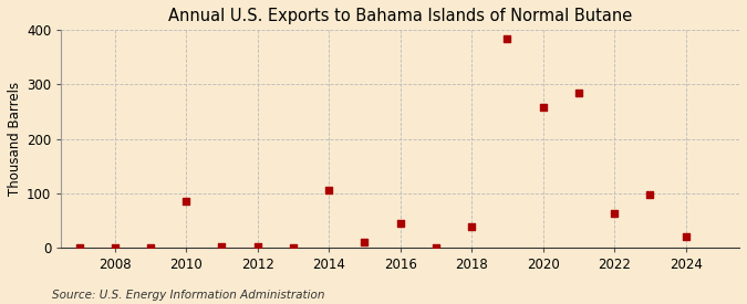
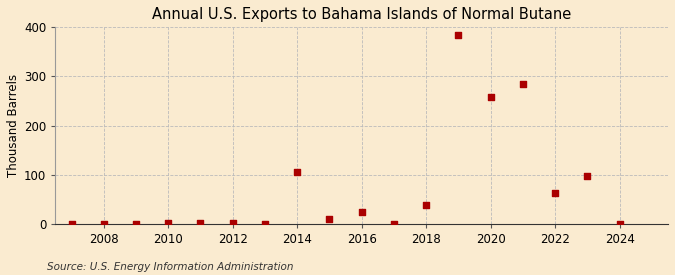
2010: 85 -> 2
2016: 45 -> 25
2024: 20 -> 1
